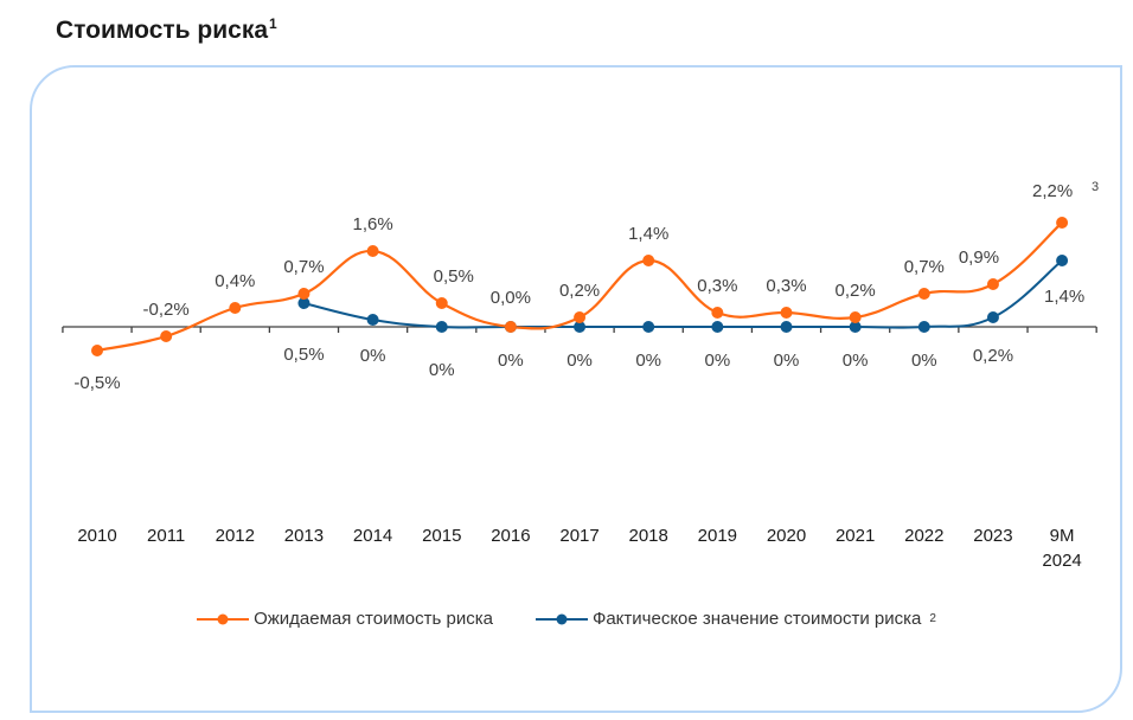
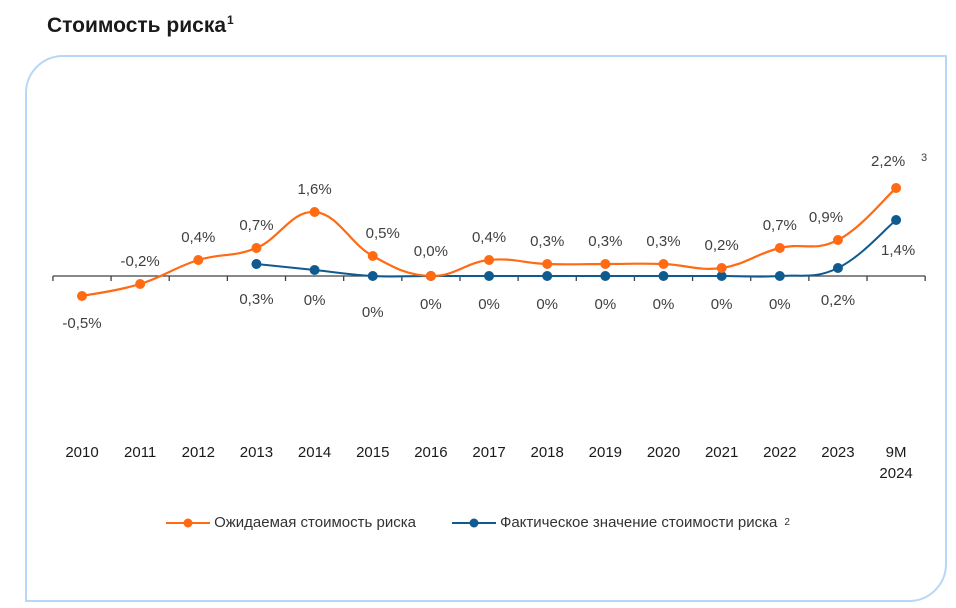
Фактическое значение стоимости риска/2013: 0,5% -> 0,3%
Ожидаемая стоимость риска/2017: 0,2% -> 0,4%
Ожидаемая стоимость риска/2018: 1,4% -> 0,3%
